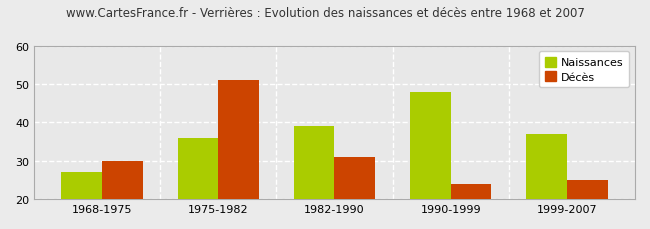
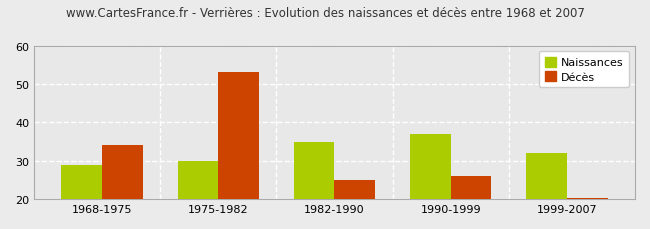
Naissances/1968-1975: 27 -> 29
Décès/1968-1975: 30.0 -> 34.0
Naissances/1975-1982: 36 -> 30
Décès/1975-1982: 51.0 -> 53.0
Naissances/1982-1990: 39 -> 35
Décès/1982-1990: 31.0 -> 25.0
Naissances/1990-1999: 48 -> 37
Décès/1990-1999: 24.0 -> 26.0
Naissances/1999-2007: 37 -> 32
Décès/1999-2007: 25.0 -> 20.3
